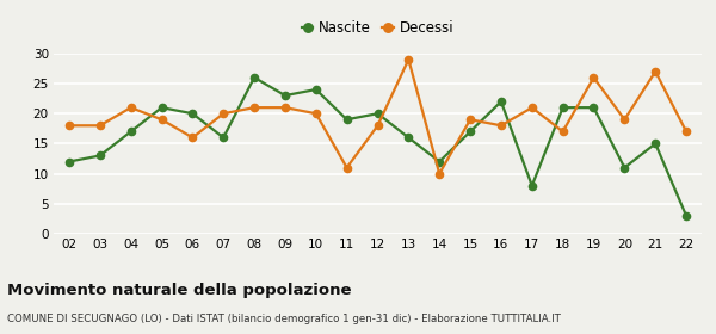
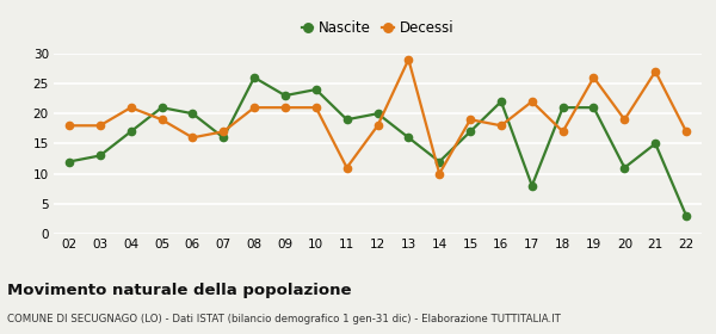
Decessi/07: 20 -> 17
Decessi/10: 20 -> 21
Decessi/17: 21 -> 22
